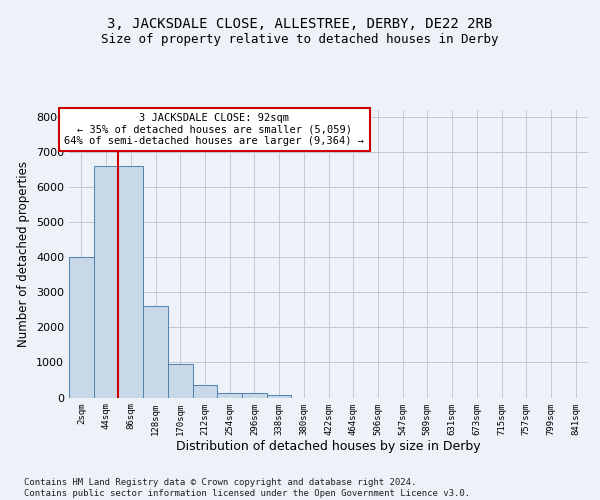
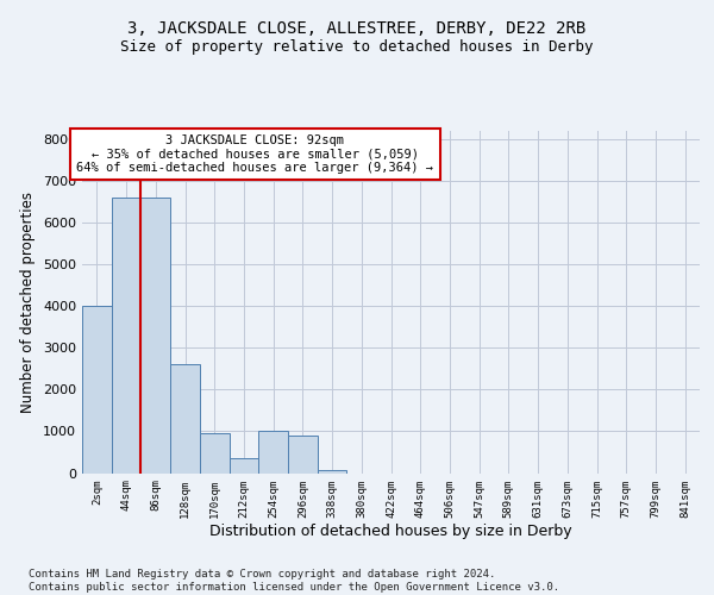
254sqm: 130 -> 1000
296sqm: 130 -> 900
